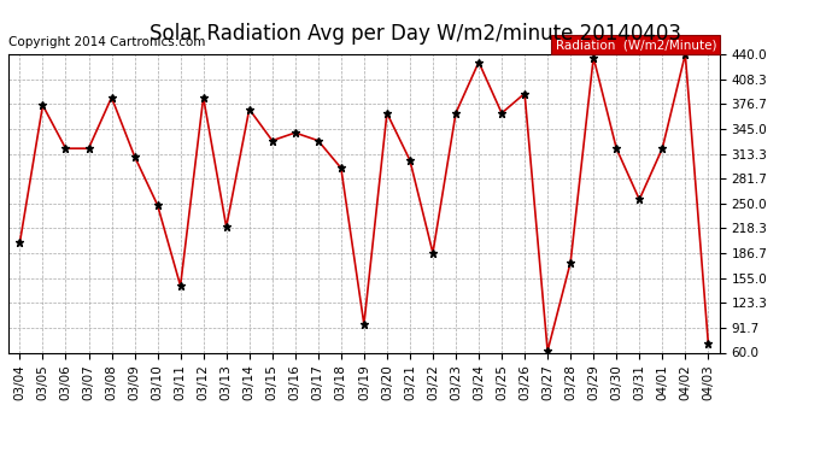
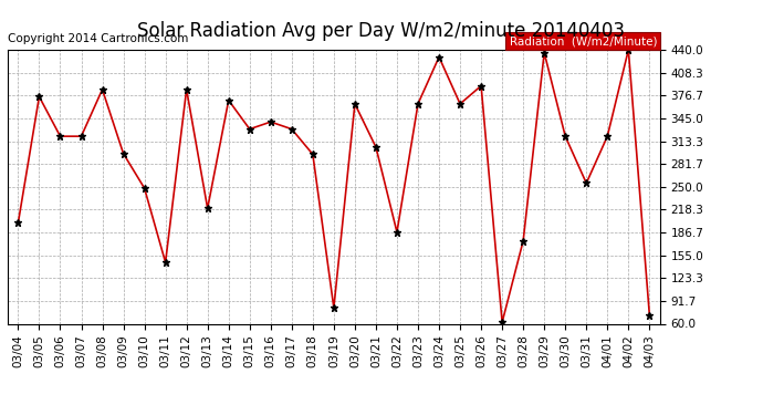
03/09: 310 -> 296
03/19: 96 -> 82
